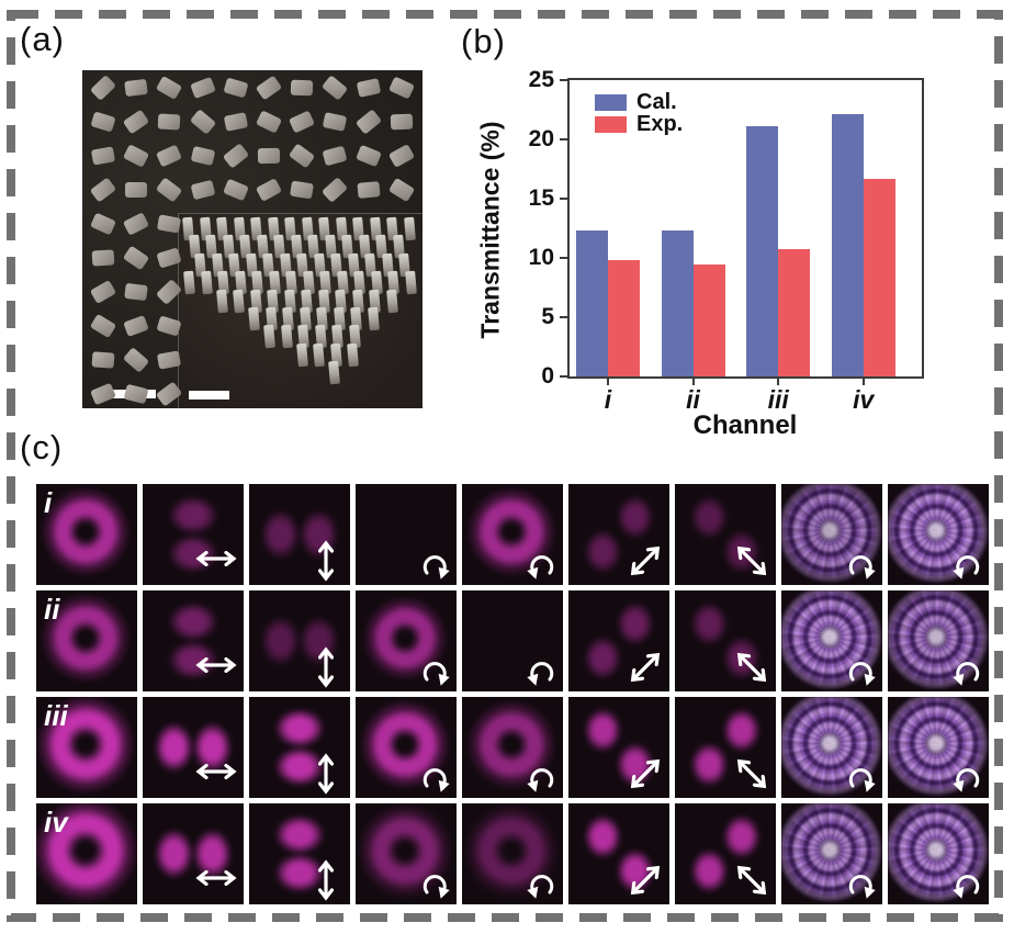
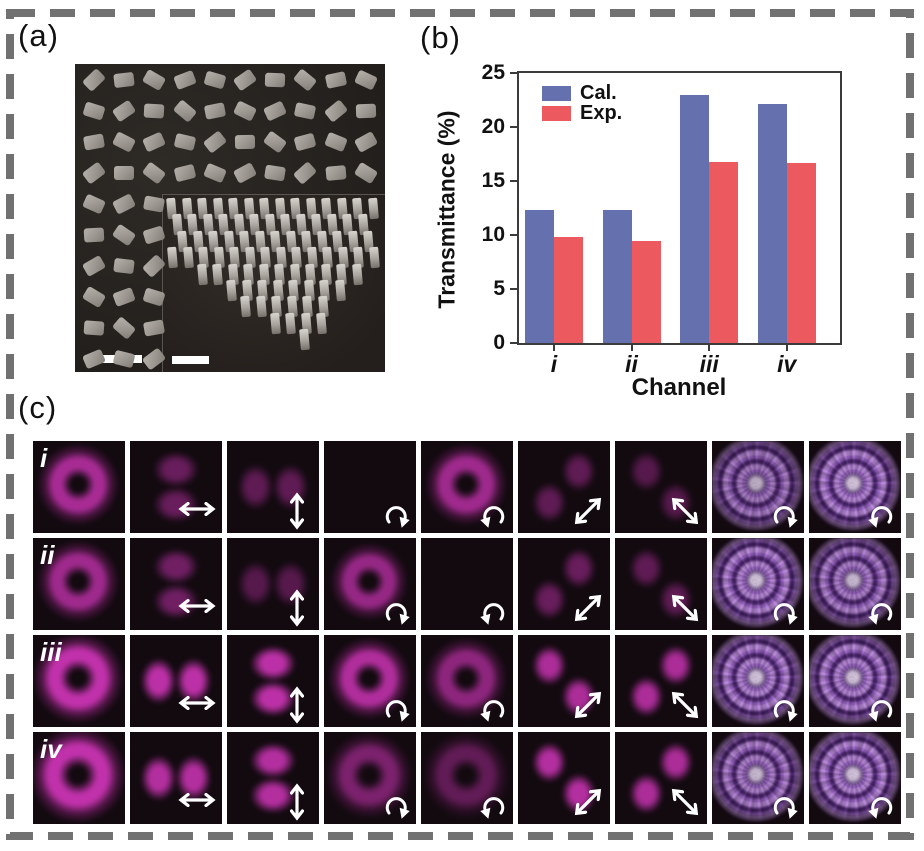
Cal./iii: 21.1 -> 23.0
Exp./iii: 10.7 -> 16.8
